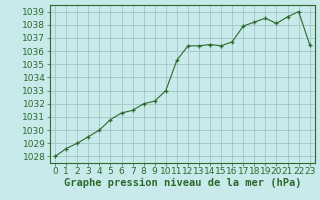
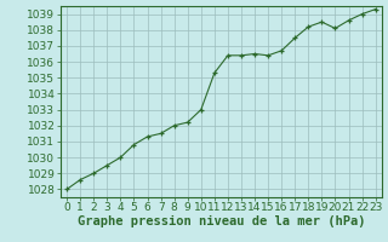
17: 1037.9 -> 1037.5
23: 1036.5 -> 1039.3
